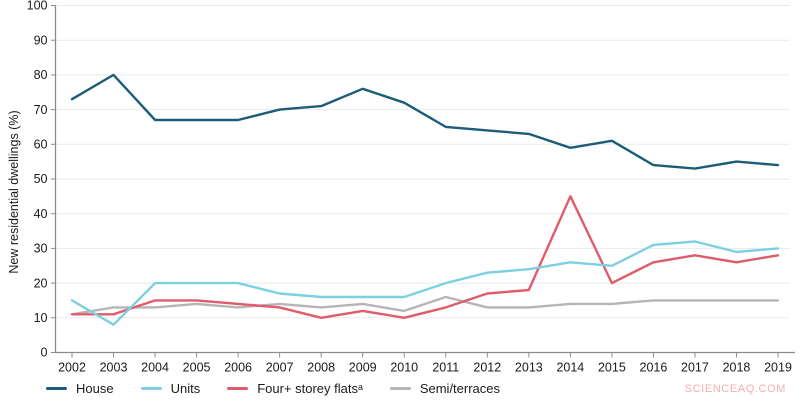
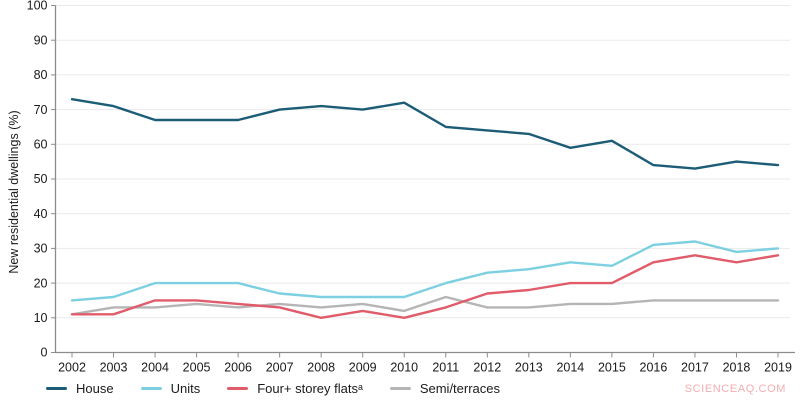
House/2003: 80 -> 71
Units/2003: 8 -> 16
House/2009: 76 -> 70
Four+ storey flatsᵃ/2014: 45 -> 20
